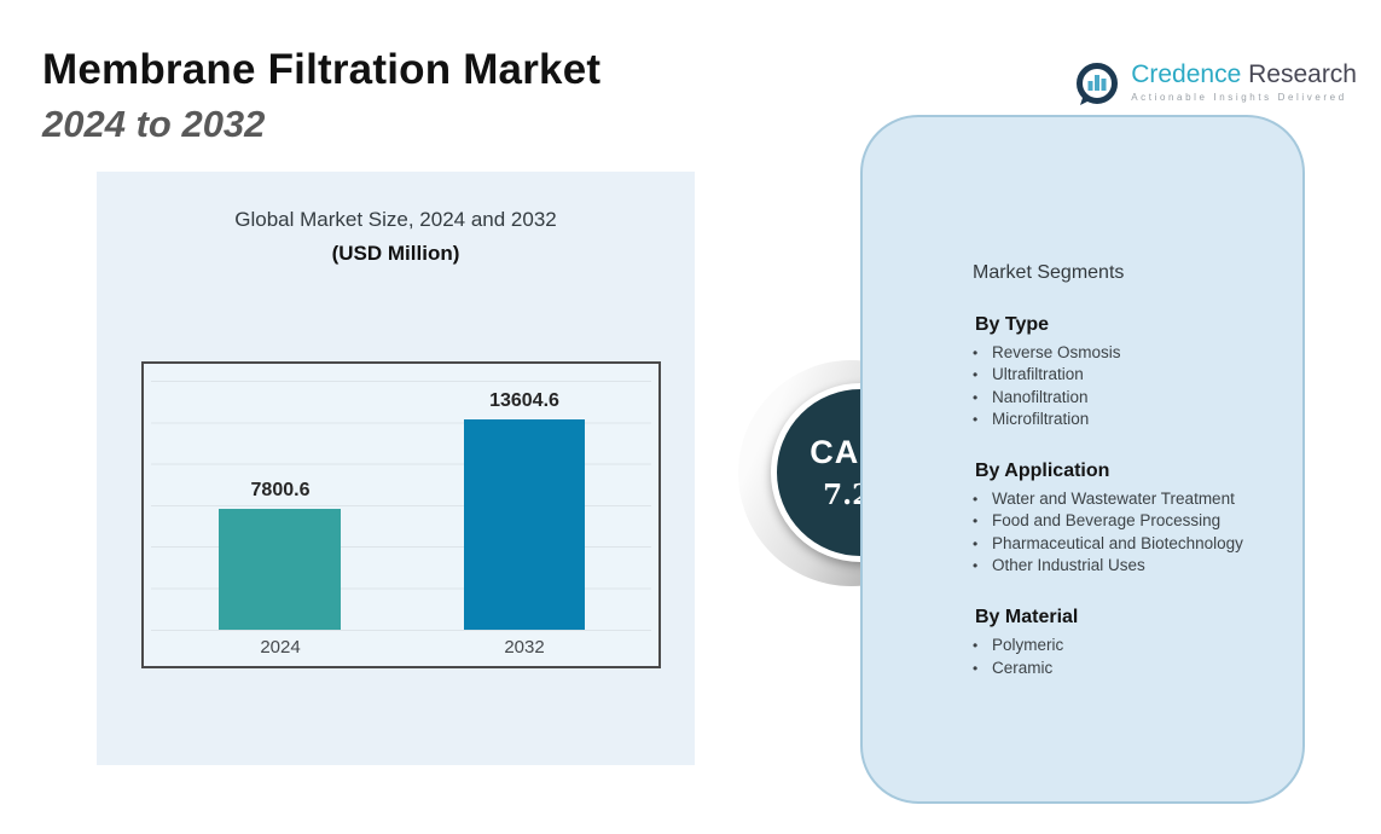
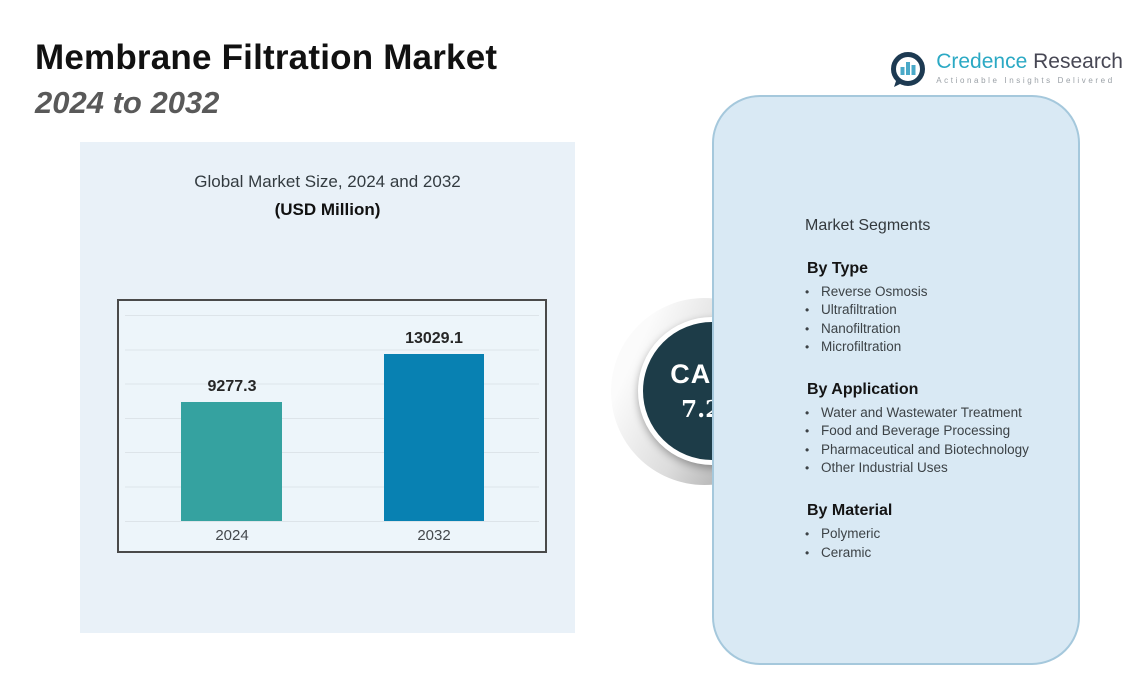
2024: 7800.6 -> 9277.3
2032: 13604.6 -> 13029.1
